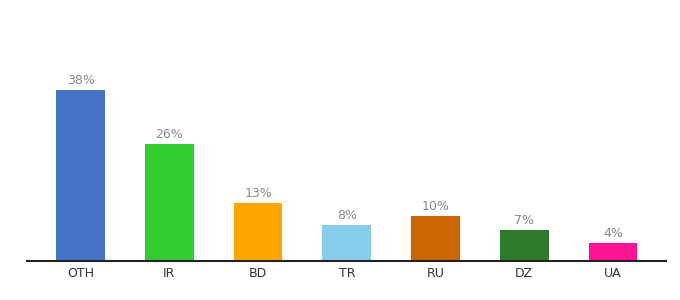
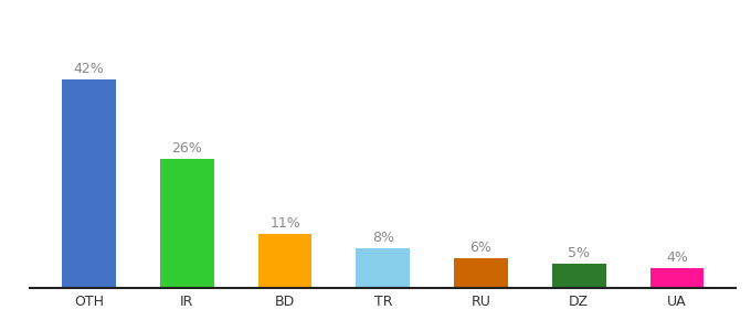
OTH: 38% -> 42%
BD: 13% -> 11%
RU: 10% -> 6%
DZ: 7% -> 5%
